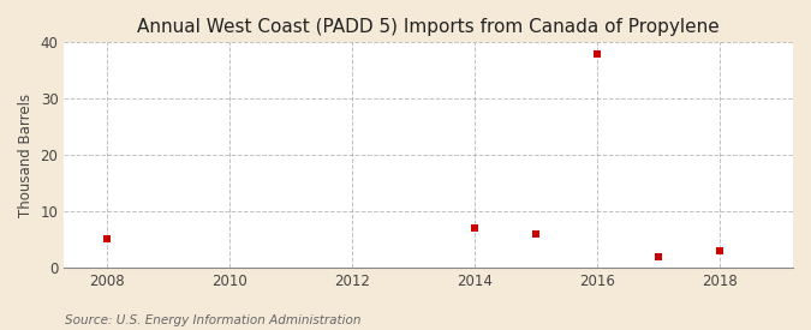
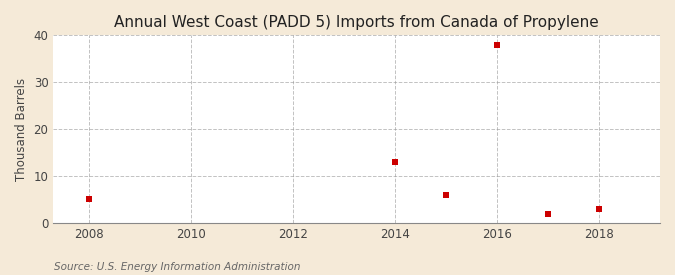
2014: 7 -> 13
